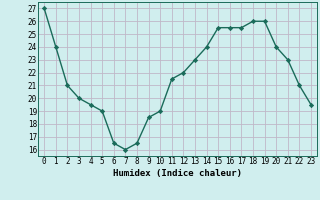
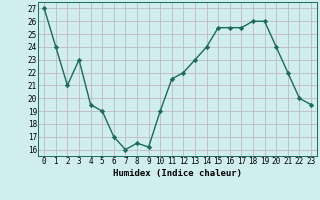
3: 20.0 -> 23.0
6: 16.5 -> 17.0
9: 18.5 -> 16.2
21: 23.0 -> 22.0
22: 21.0 -> 20.0
